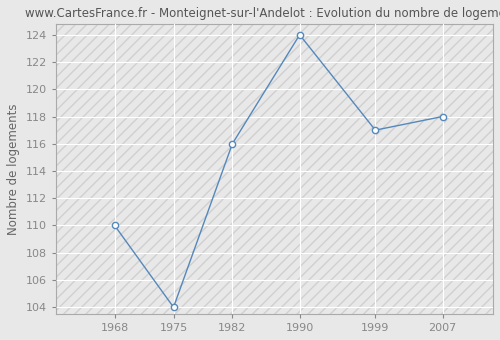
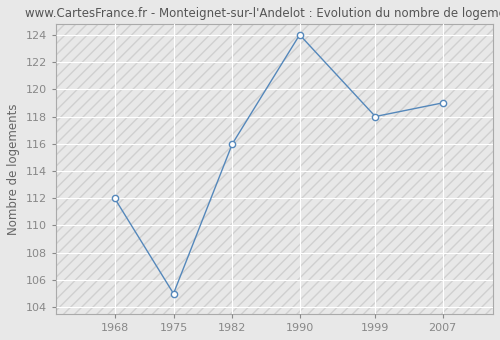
1968: 110 -> 112
1975: 104 -> 105
1999: 117 -> 118
2007: 118 -> 119
